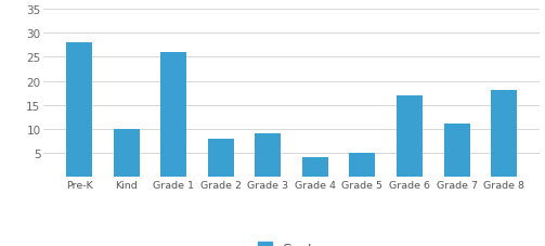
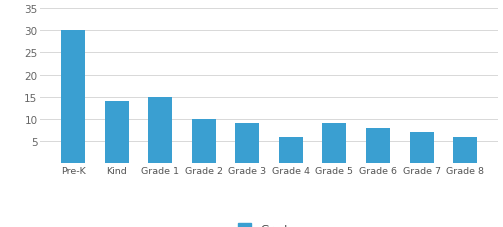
Pre-K: 28 -> 30
Kind: 10 -> 14
Grade 1: 26 -> 15
Grade 2: 8 -> 10
Grade 4: 4 -> 6
Grade 5: 5 -> 9
Grade 6: 17 -> 8
Grade 7: 11 -> 7
Grade 8: 18 -> 6
